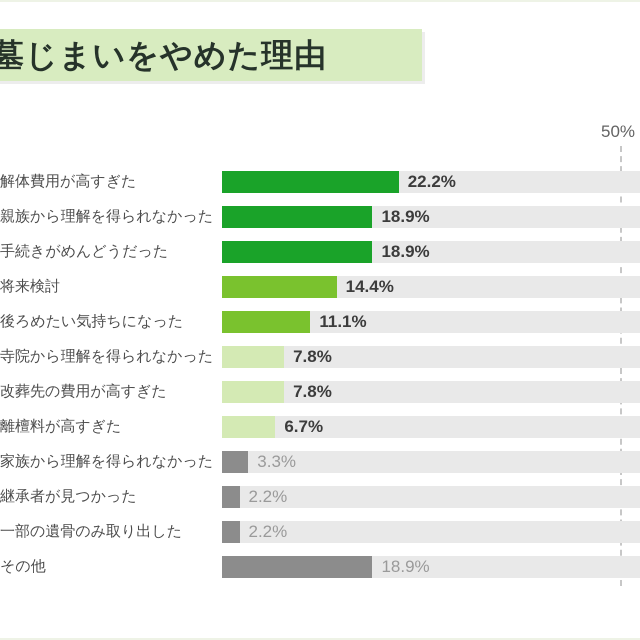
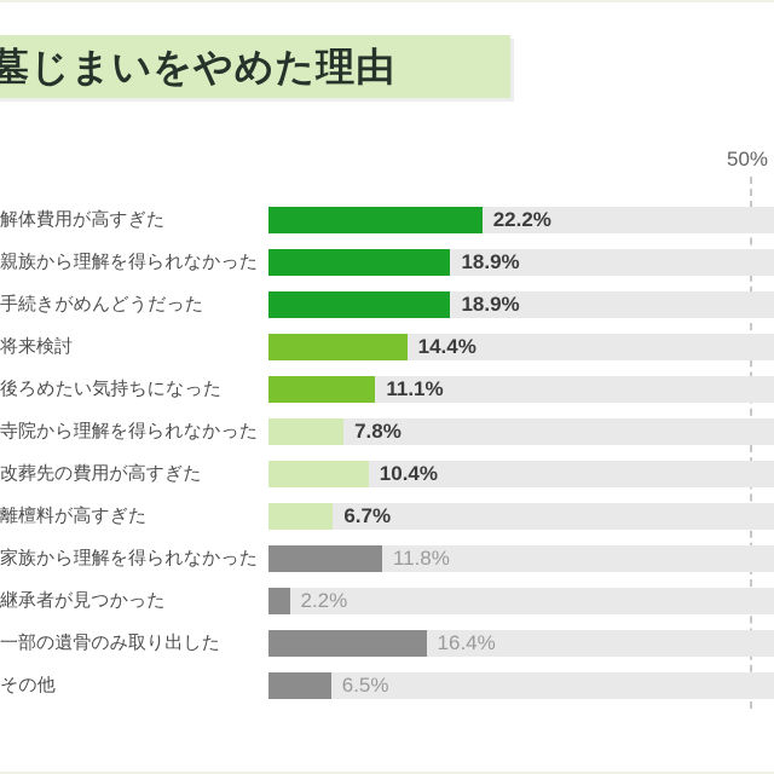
改葬先の費用が高すぎた: 7.8% -> 10.4%
家族から理解を得られなかった: 3.3% -> 11.8%
一部の遺骨のみ取り出した: 2.2% -> 16.4%
その他: 18.9% -> 6.5%
